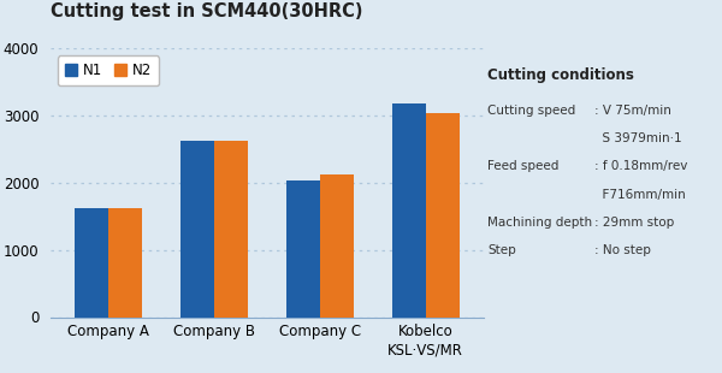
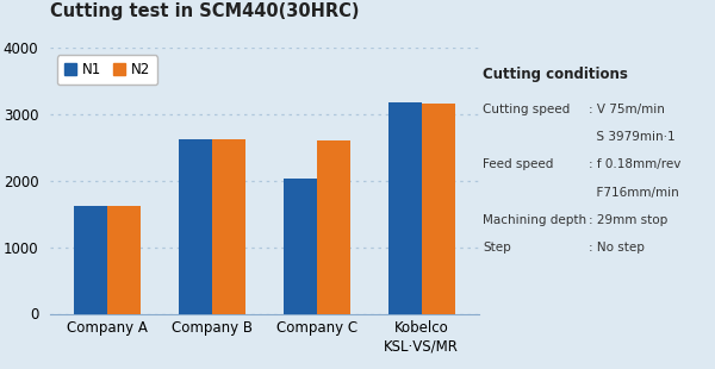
N2/Company C: 2120 -> 2600
N2/Kobelco KSL·VS/MR: 3040 -> 3170
